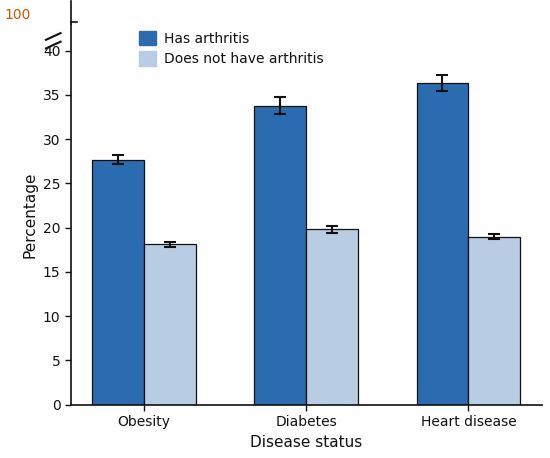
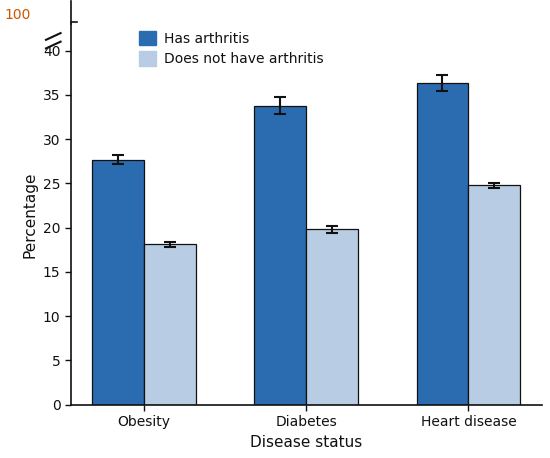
Does not have arthritis/Heart disease: 19.0 -> 24.8
